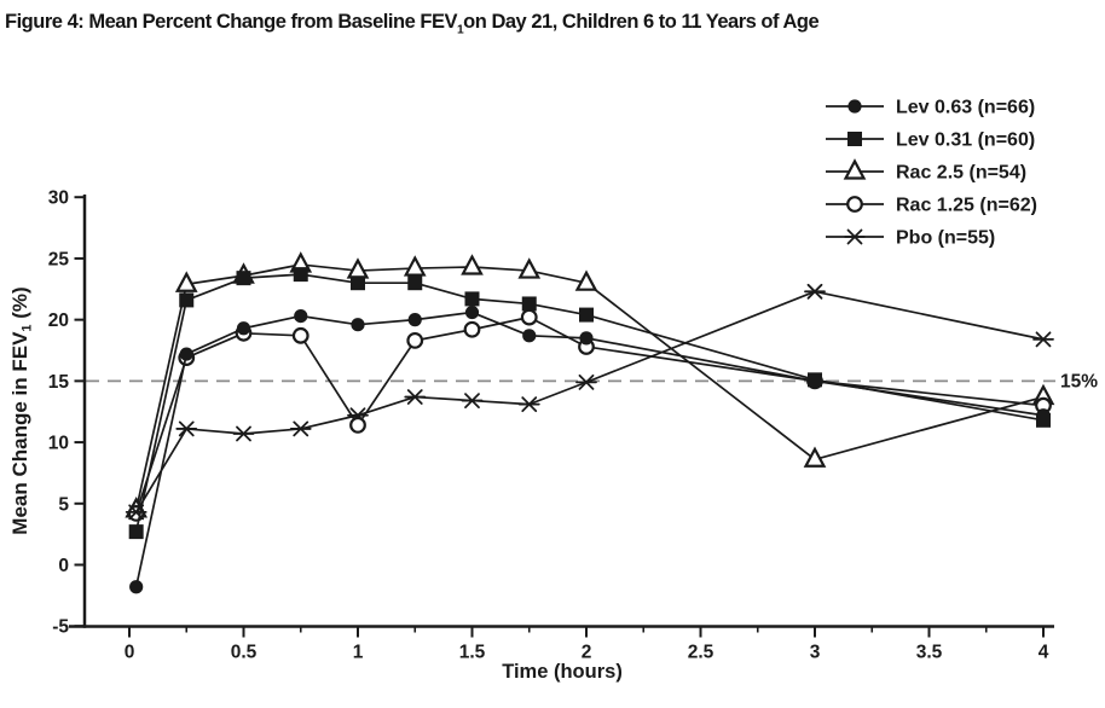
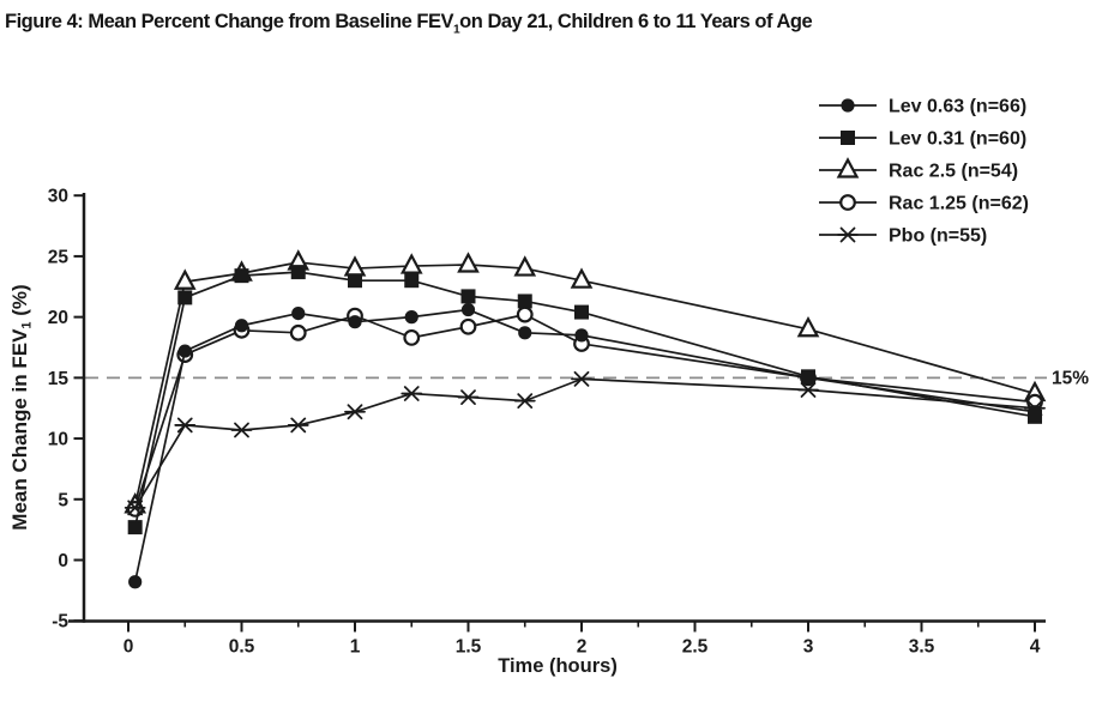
Rac 1.25 (n=62)/1: 11.4 -> 20.1
Rac 2.5 (n=54)/3: 8.6 -> 19.0
Pbo (n=55)/3: 22.3 -> 14.0
Pbo (n=55)/4: 18.4 -> 12.5
